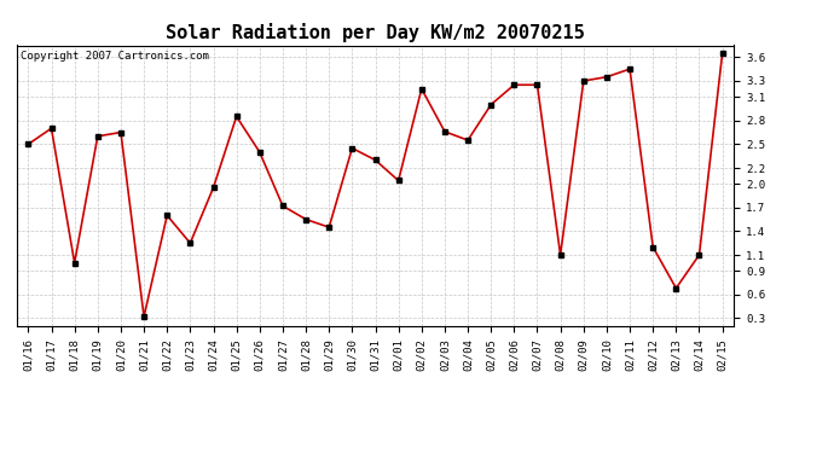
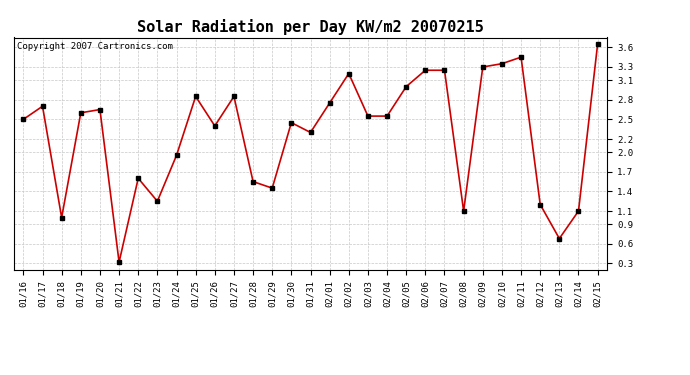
01/27: 1.72 -> 2.85
02/01: 2.04 -> 2.75
02/03: 2.66 -> 2.55
